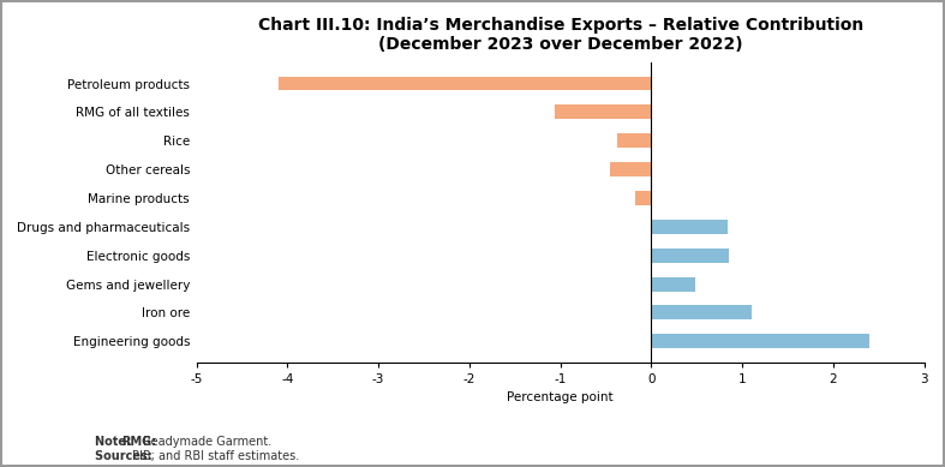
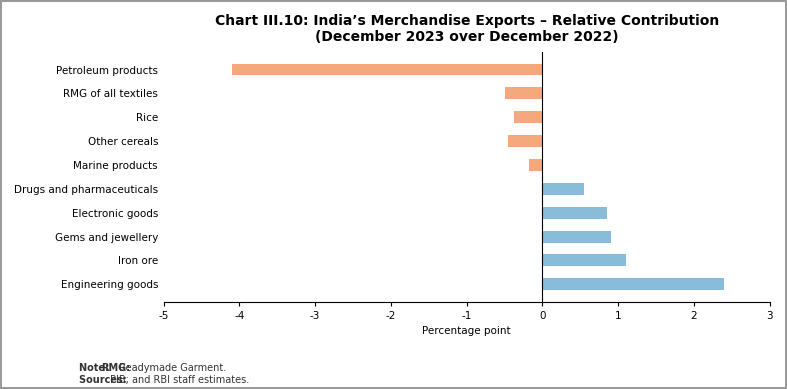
RMG of all textiles: -1.06 -> -0.50
Drugs and pharmaceuticals: 0.84 -> 0.55
Gems and jewellery: 0.48 -> 0.90
